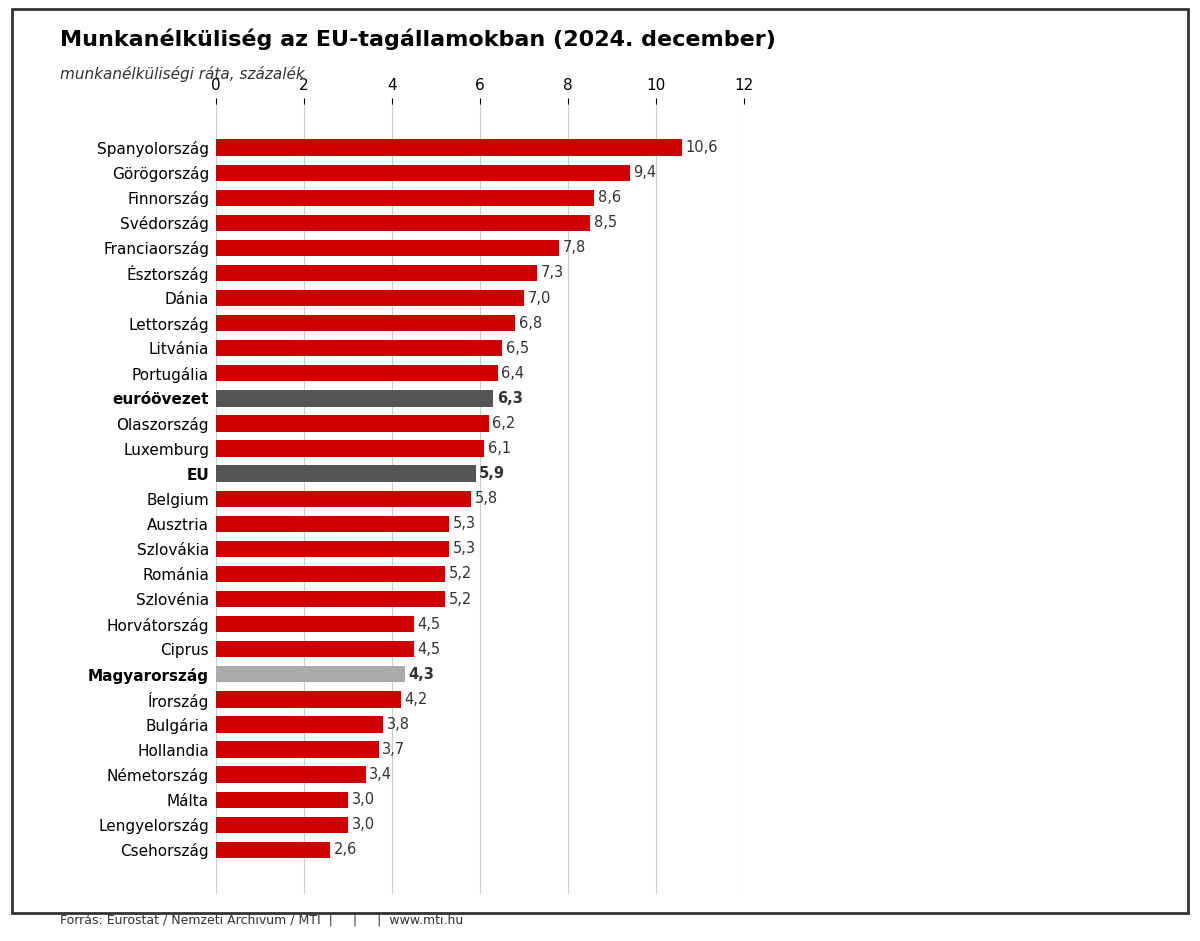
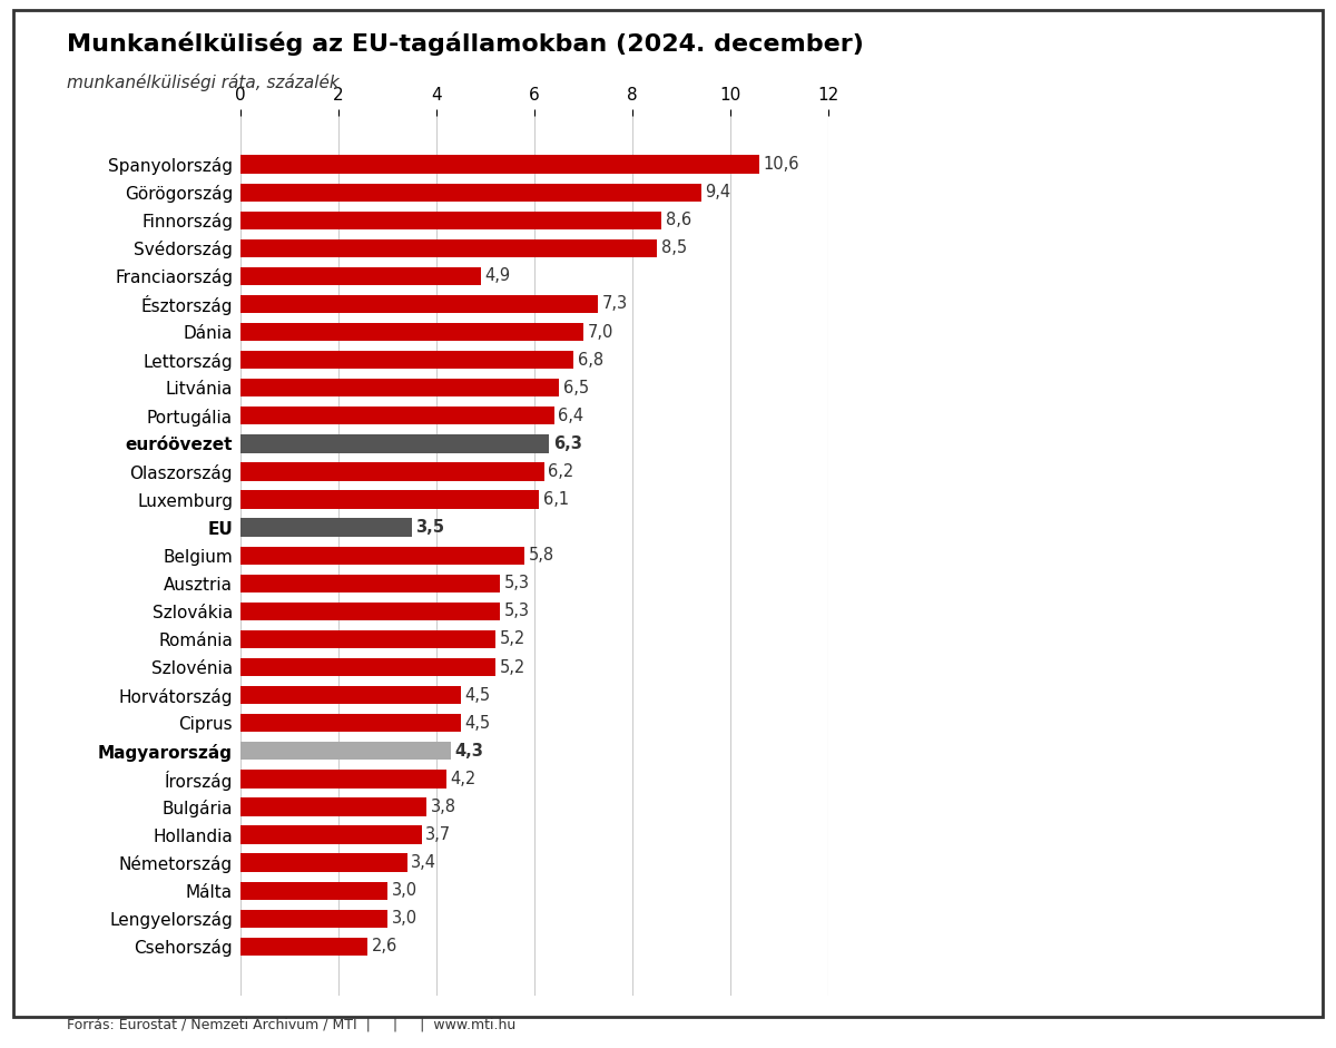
Franciaország: 7,8 -> 4,9
EU: 5,9 -> 3,5
